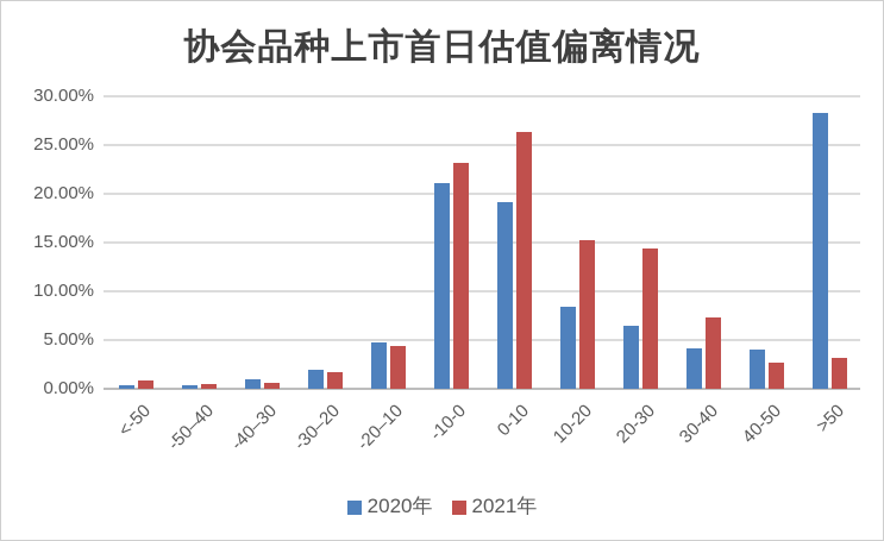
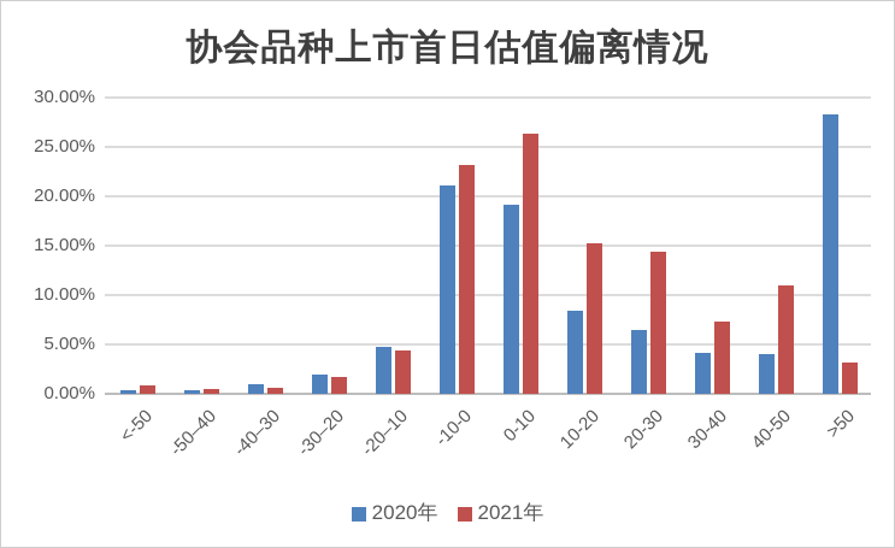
2021年/40-50: 3% -> 11%
